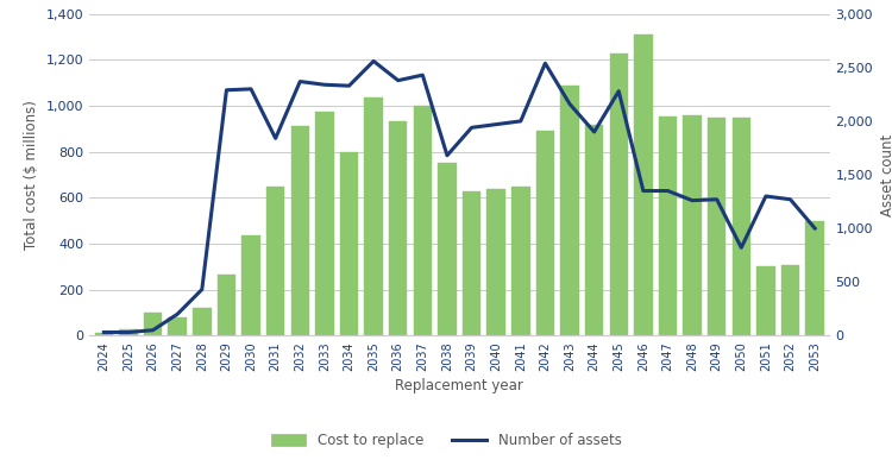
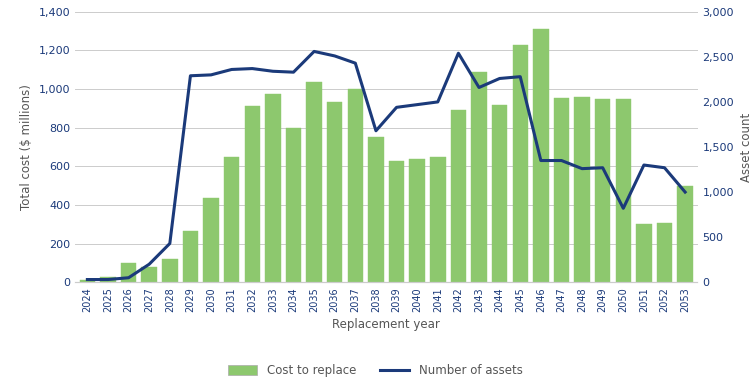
Number of assets/2031: 1,840 -> 2,360
Number of assets/2036: 2,380 -> 2,510
Number of assets/2044: 1,900 -> 2,260
